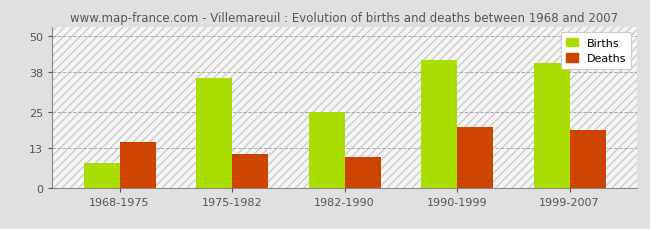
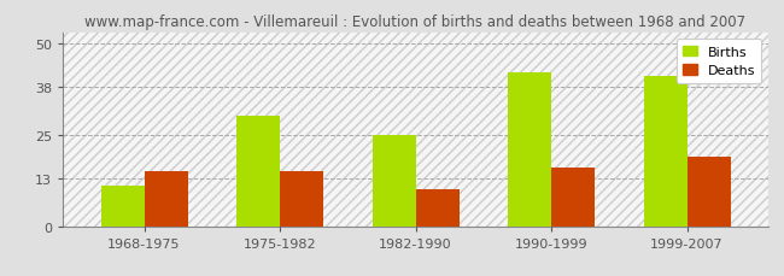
Births/1968-1975: 8 -> 11
Births/1975-1982: 36 -> 30
Deaths/1975-1982: 11 -> 15
Deaths/1990-1999: 20 -> 16
